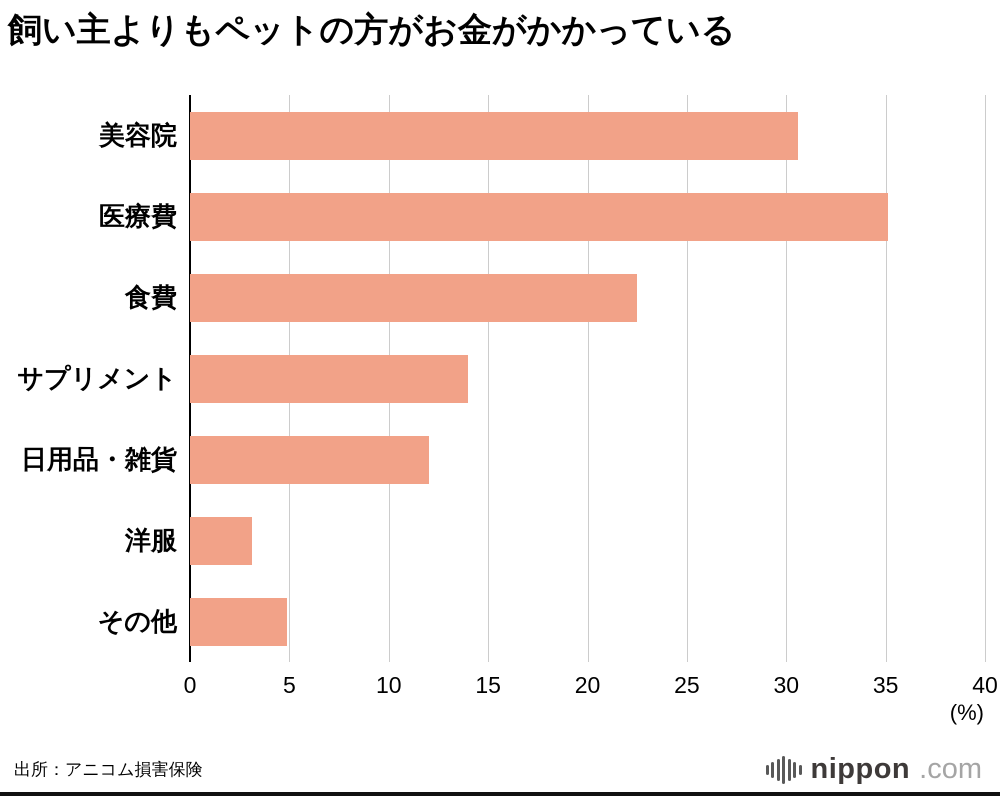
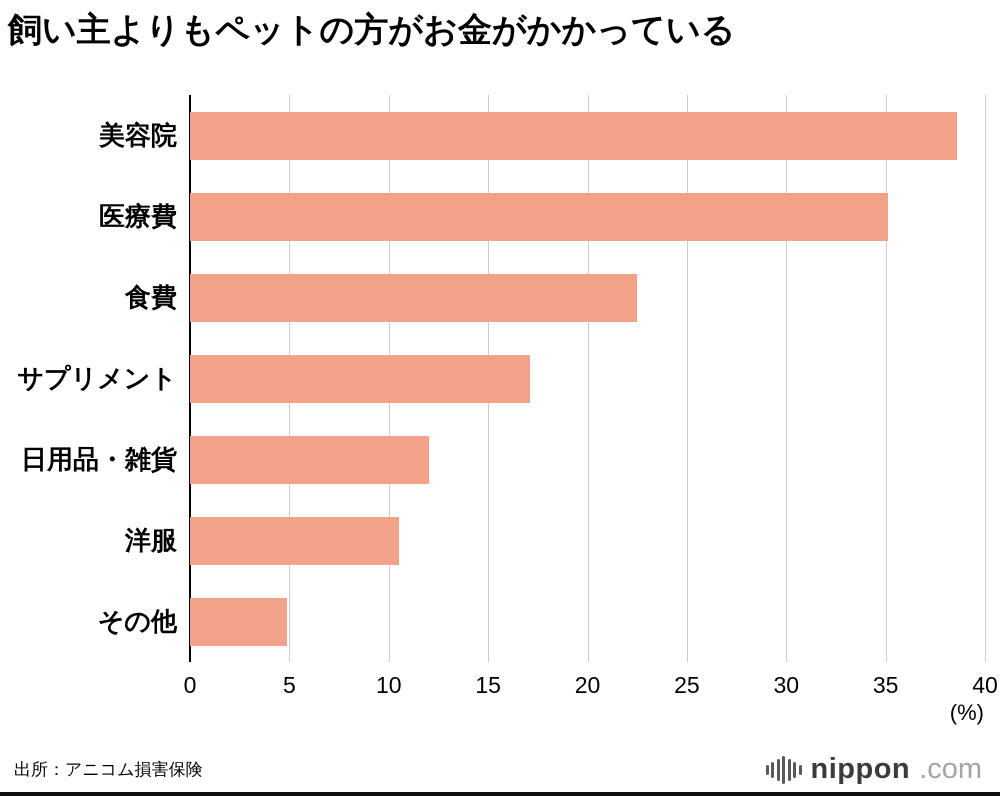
美容院: 30.6 -> 38.6
サプリメント: 14.0 -> 17.1
洋服: 3.1 -> 10.5
